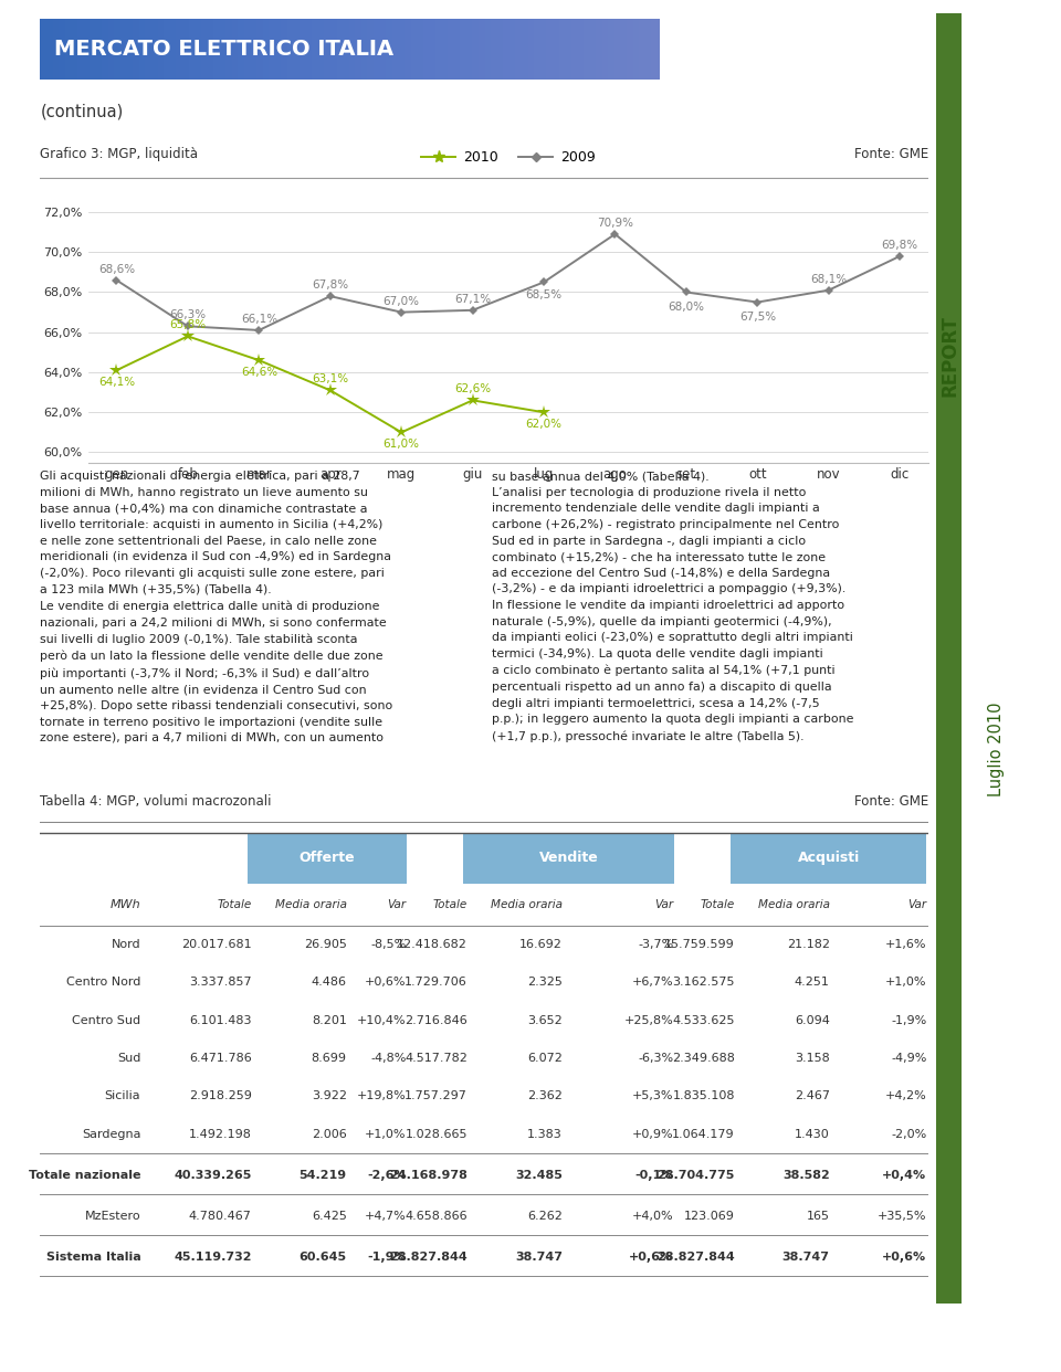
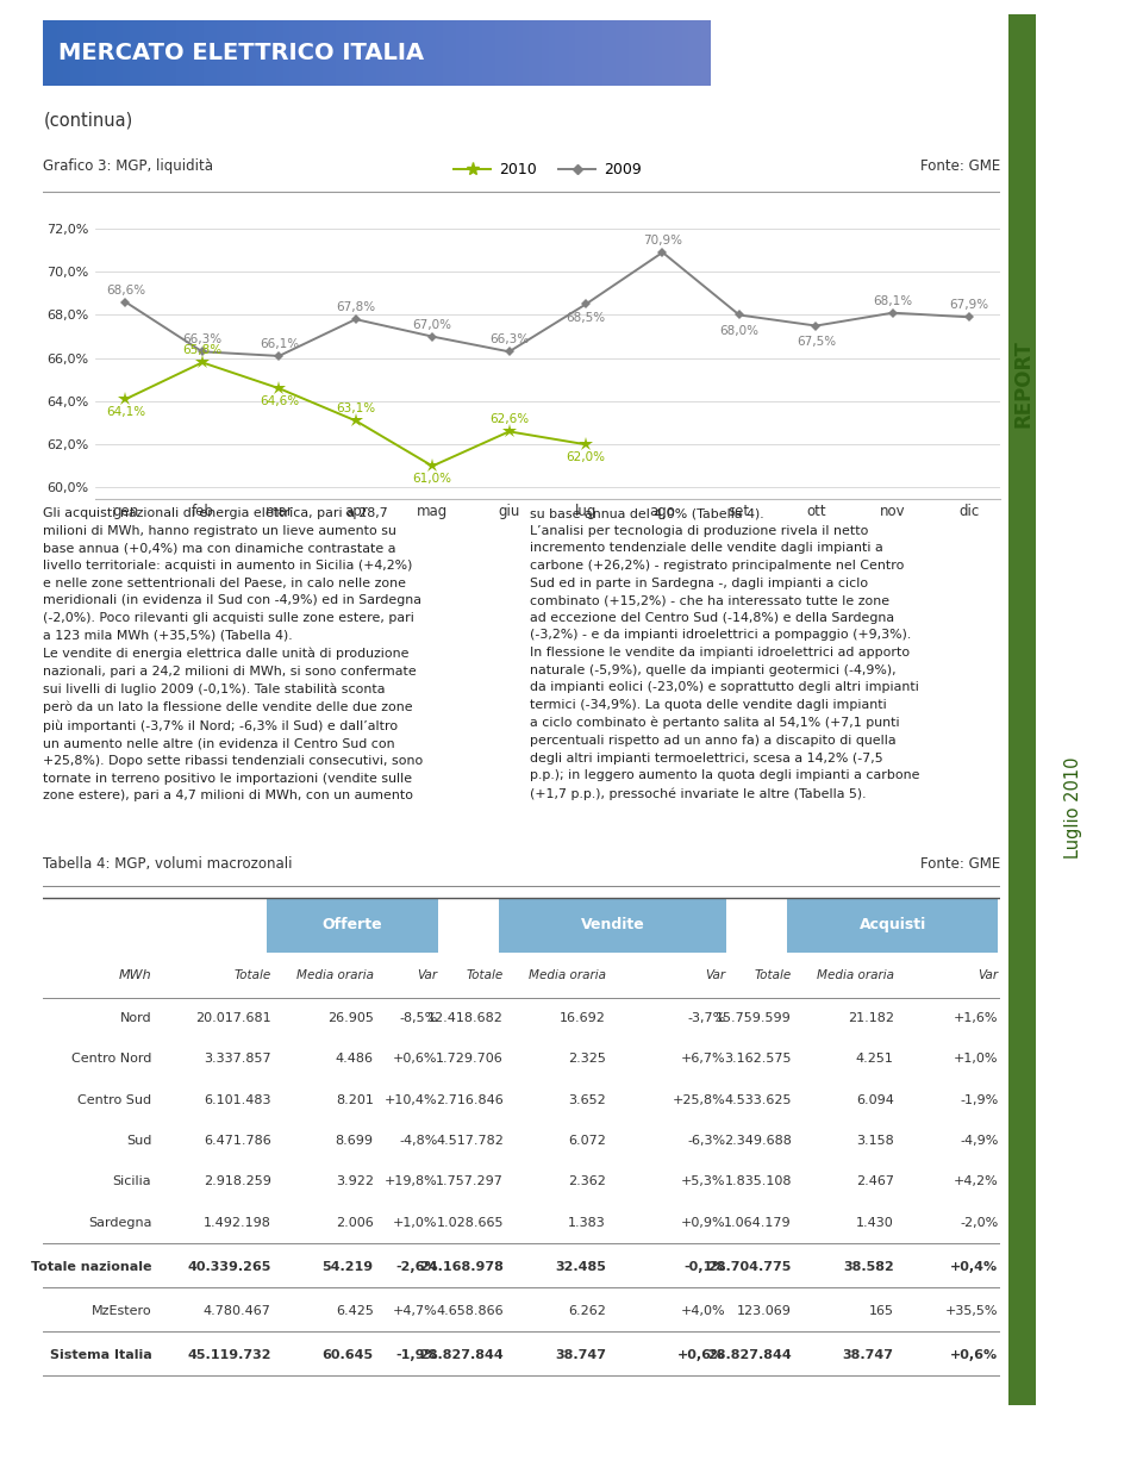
2009/giu: 67,1% -> 66,3%
2009/dic: 69,8% -> 67,9%
